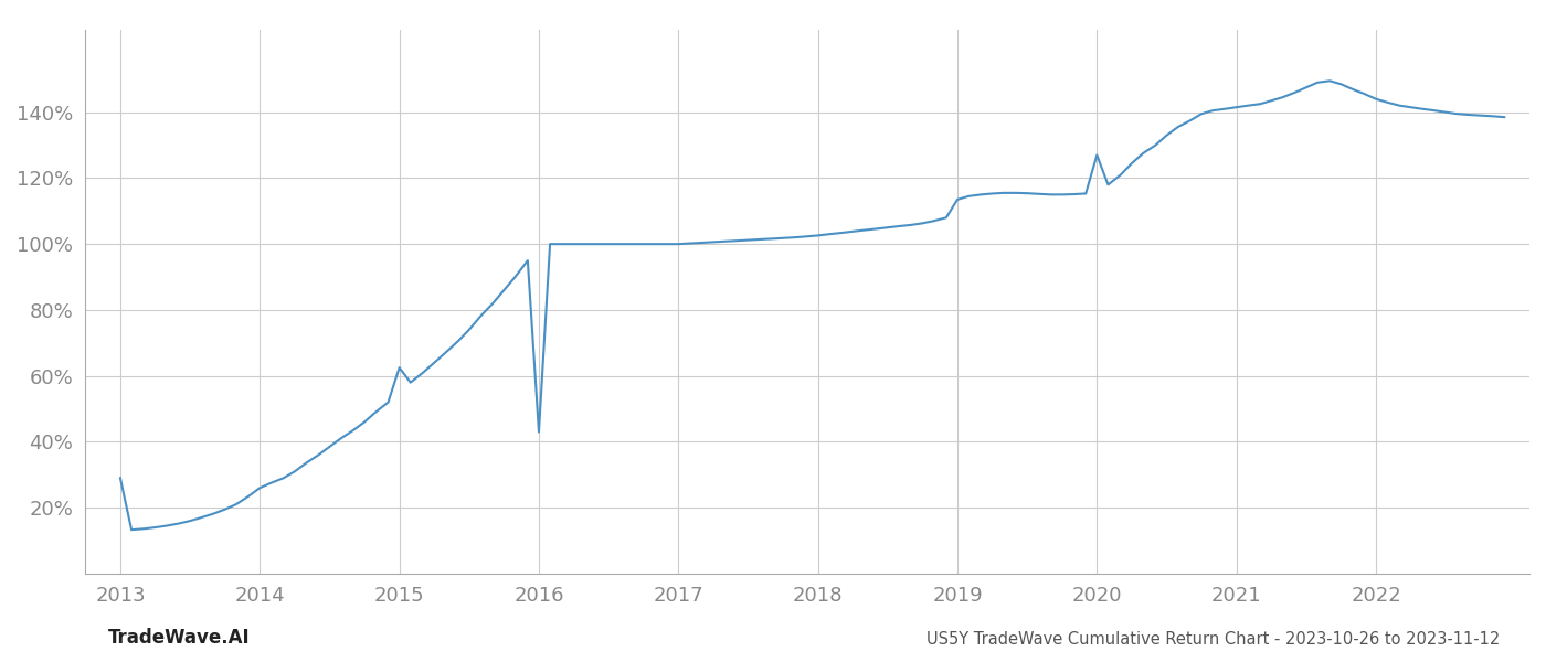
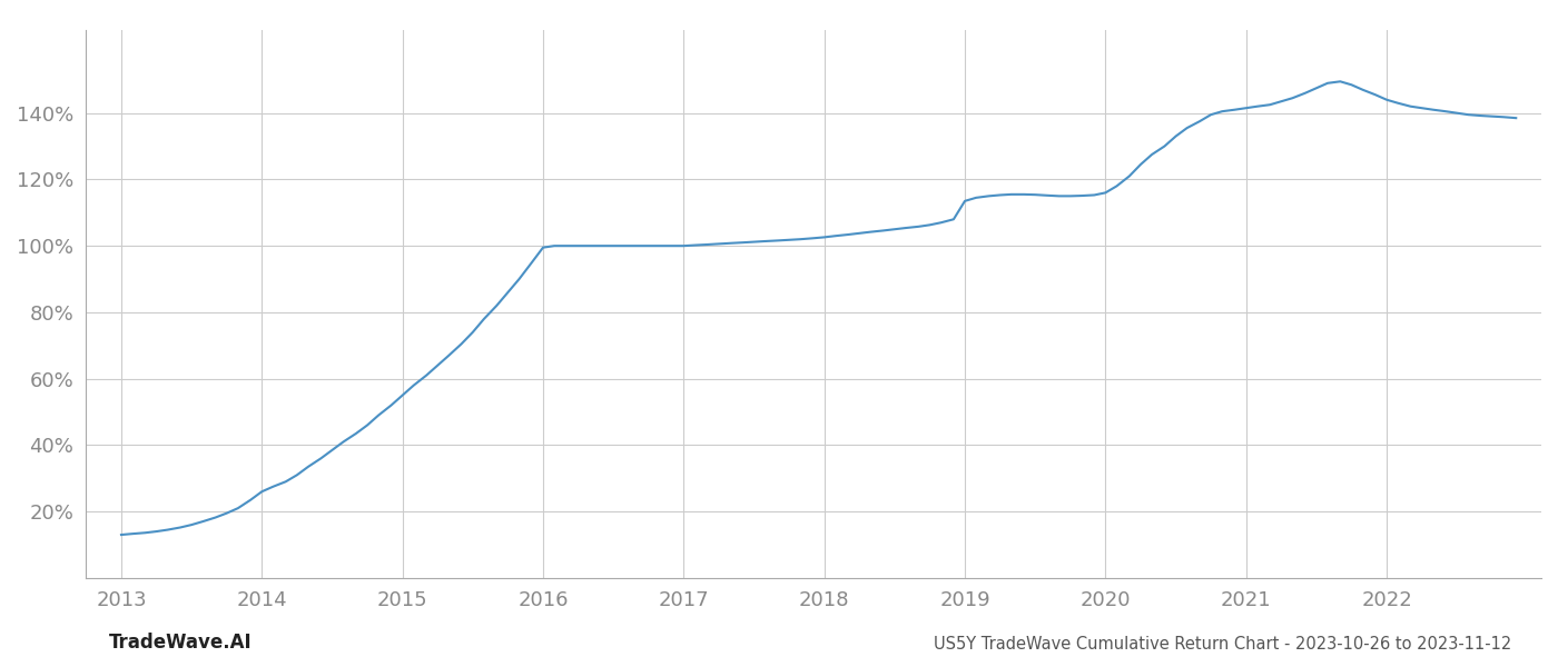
2013: 29.0% -> 13.0%
2015: 62.5% -> 55.0%
2016: 43.0% -> 99.5%
2020: 127.0% -> 116.0%
